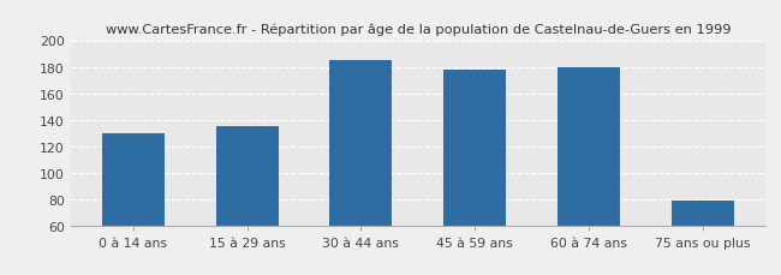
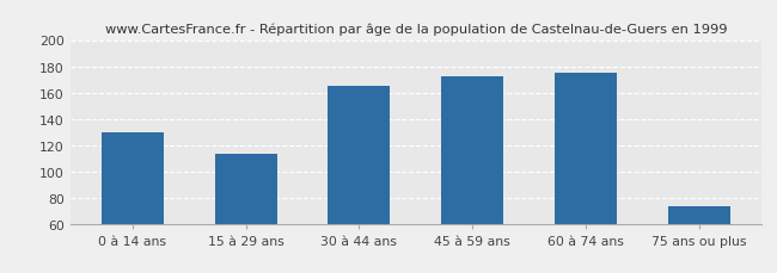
15 à 29 ans: 135 -> 113
30 à 44 ans: 185 -> 165
45 à 59 ans: 178 -> 172
60 à 74 ans: 180 -> 175
75 ans ou plus: 79 -> 73
